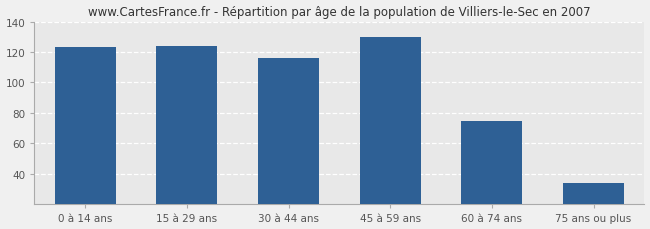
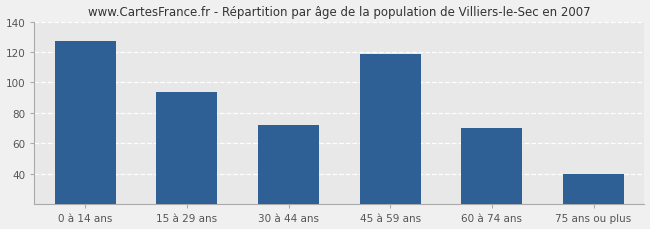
0 à 14 ans: 123 -> 127
15 à 29 ans: 124 -> 94
30 à 44 ans: 116 -> 72
45 à 59 ans: 130 -> 119
60 à 74 ans: 75 -> 70
75 ans ou plus: 34 -> 40
